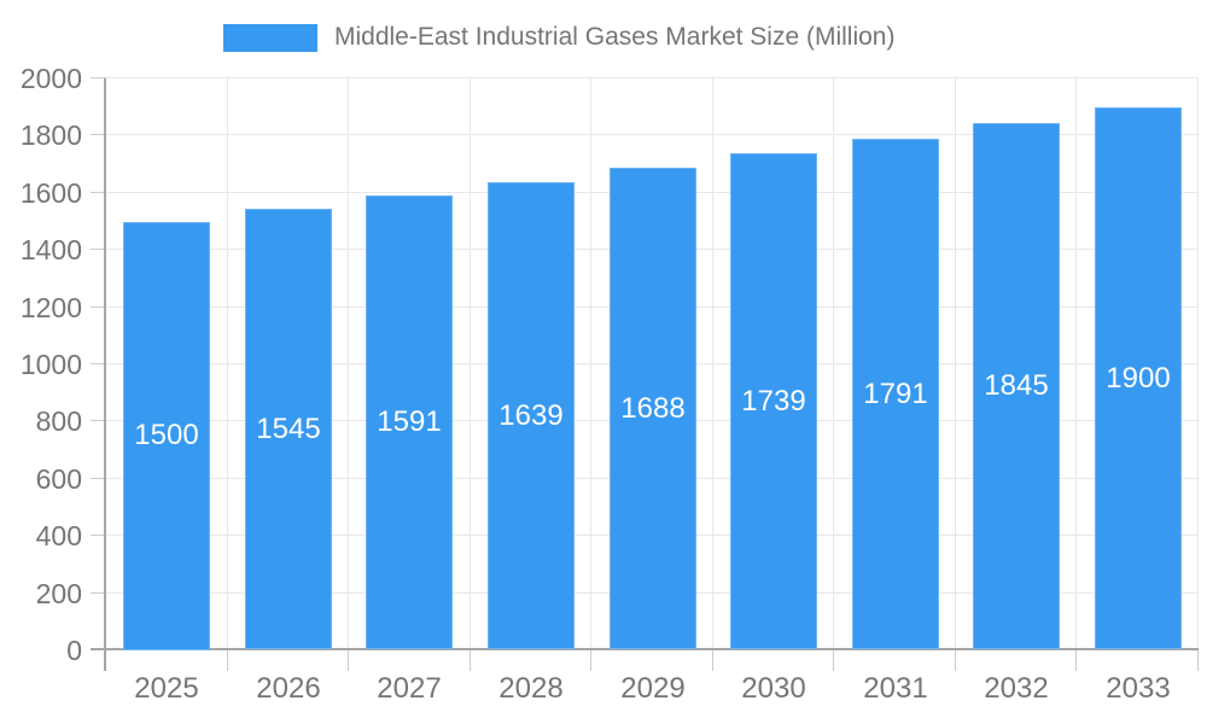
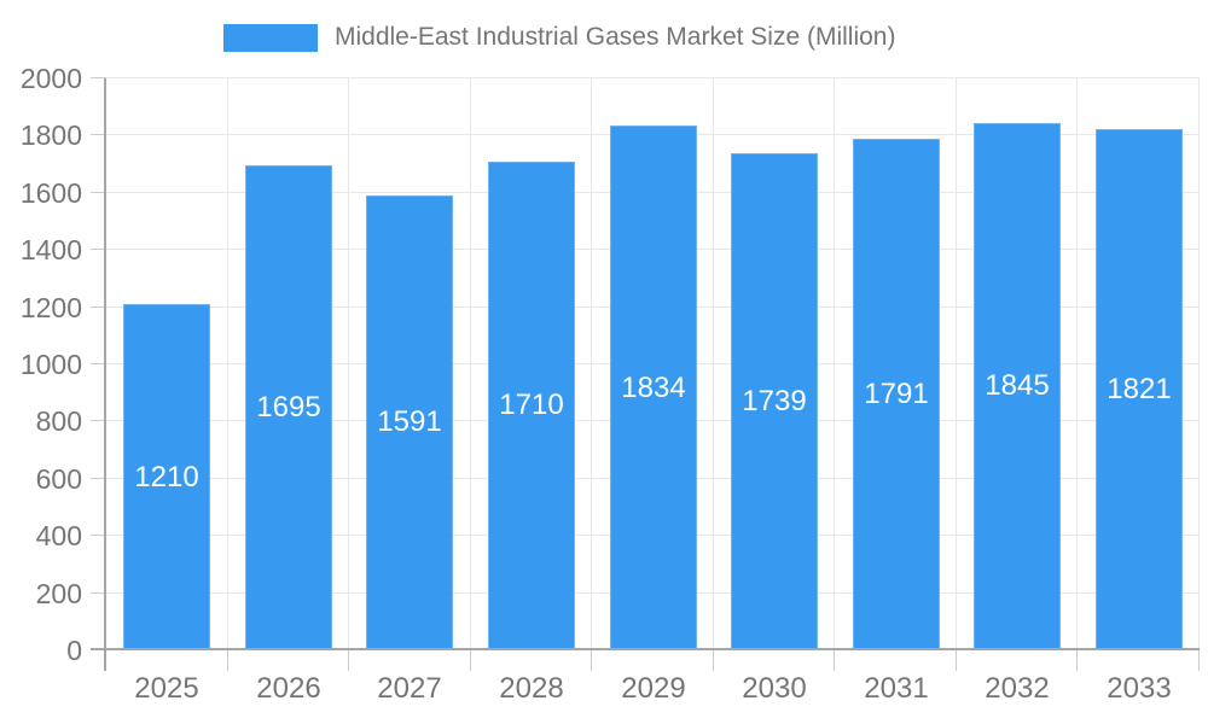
2025: 1500 -> 1210
2026: 1545 -> 1695
2028: 1639 -> 1710
2029: 1688 -> 1834
2033: 1900 -> 1821
